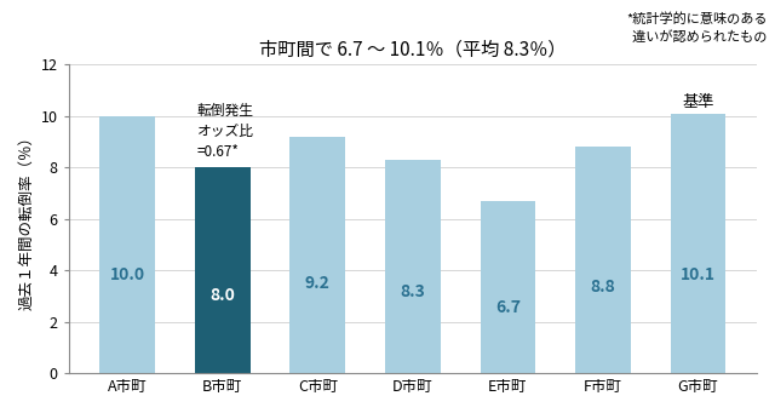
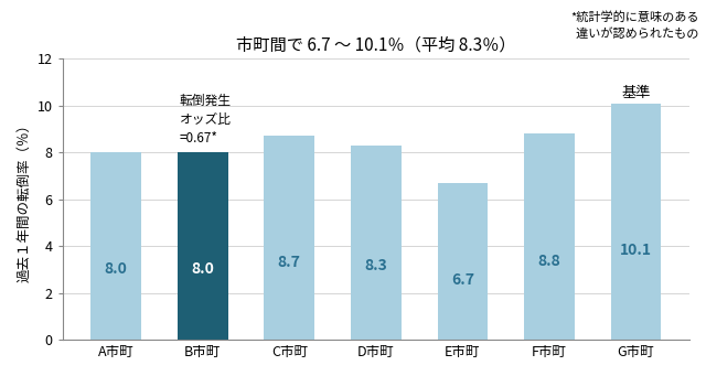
A市町: 10.0 -> 8.0
C市町: 9.2 -> 8.7
